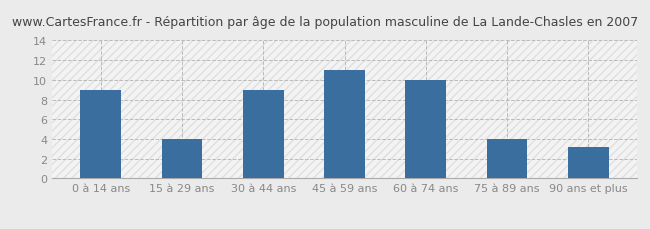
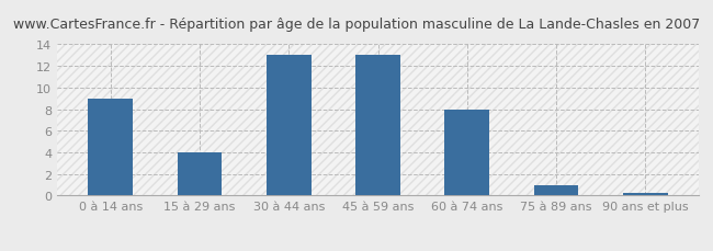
30 à 44 ans: 9.0 -> 13.0
45 à 59 ans: 11.0 -> 13.0
60 à 74 ans: 10.0 -> 8.0
75 à 89 ans: 4.0 -> 1.0
90 ans et plus: 3.2 -> 0.2
